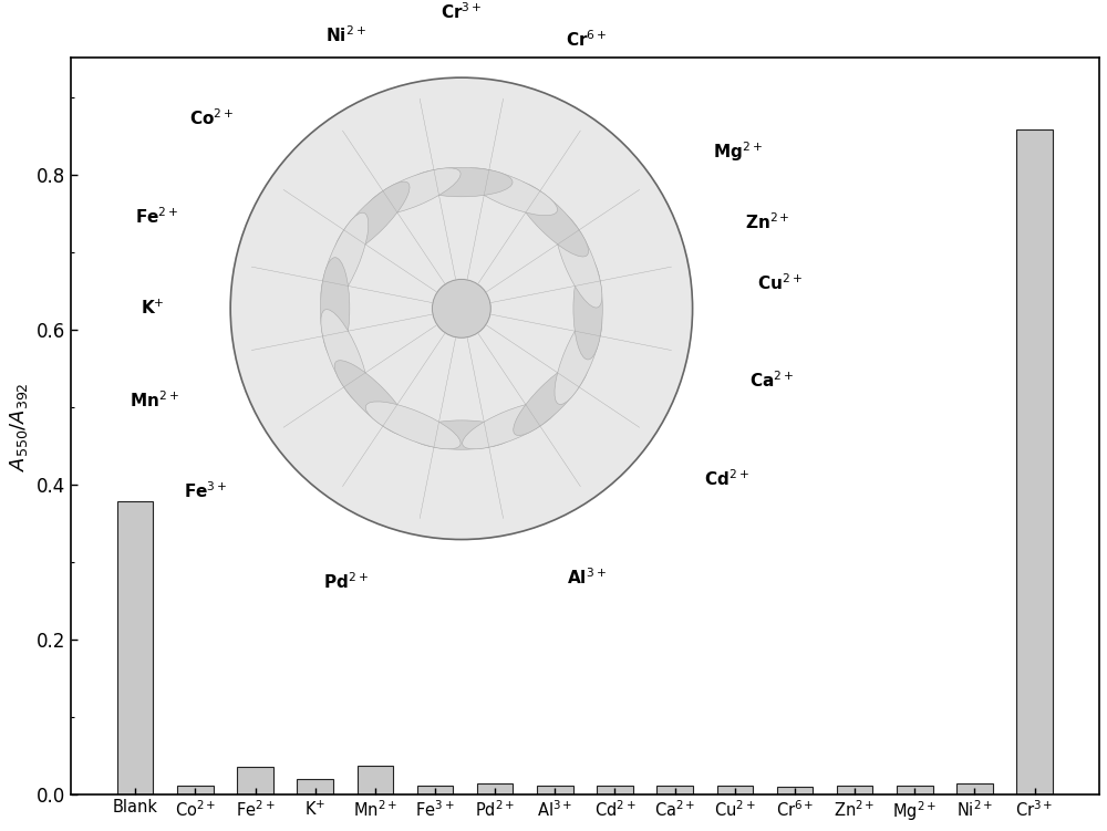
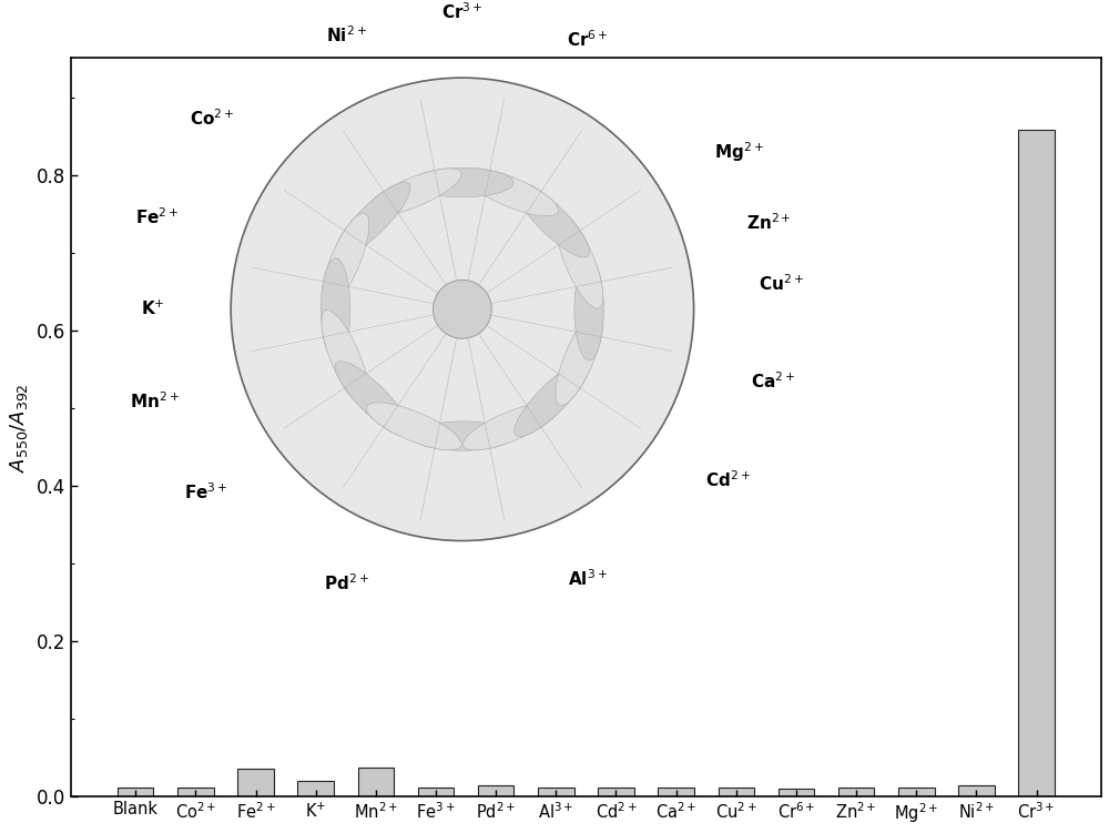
Blank: 0.378 -> 0.012
